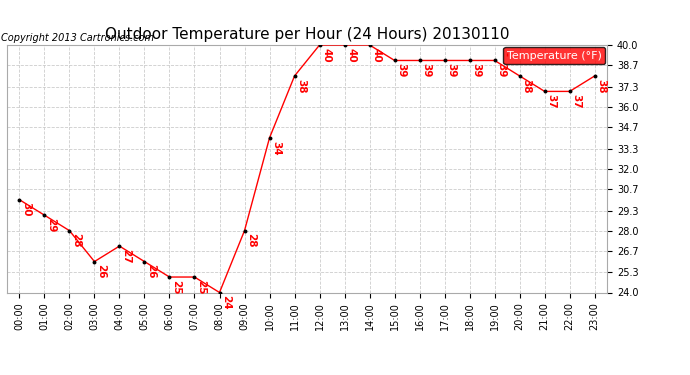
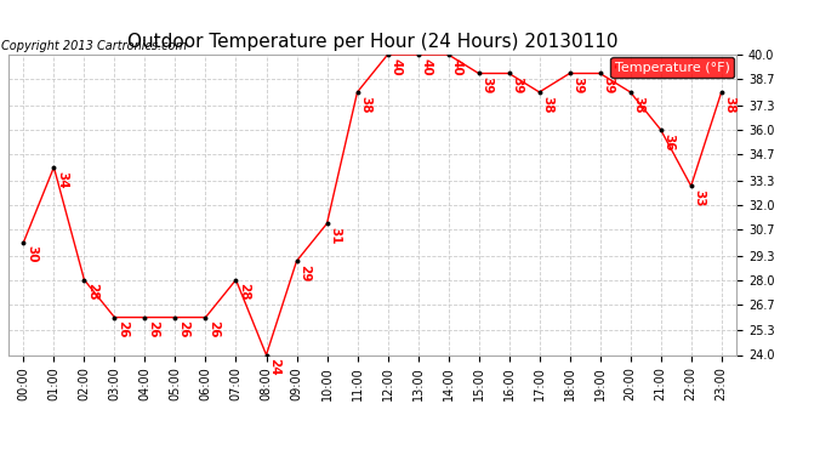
01:00: 29 -> 34
04:00: 27 -> 26
06:00: 25 -> 26
07:00: 25 -> 28
09:00: 28 -> 29
10:00: 34 -> 31
17:00: 39 -> 38
21:00: 37 -> 36
22:00: 37 -> 33
